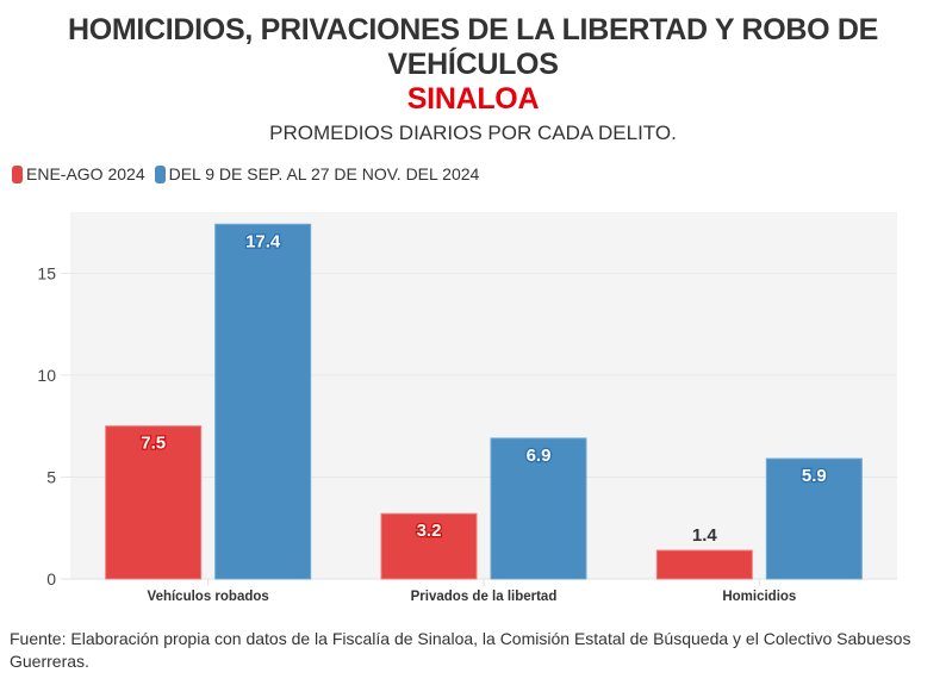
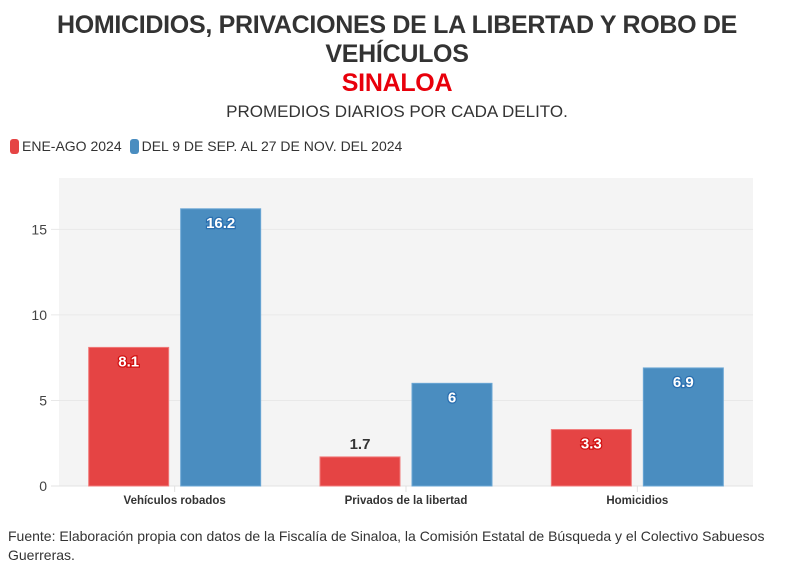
ENE-AGO 2024/Vehículos robados: 7.5 -> 8.1
DEL 9 DE SEP. AL 27 DE NOV. DEL 2024/Vehículos robados: 17.4 -> 16.2
ENE-AGO 2024/Privados de la libertad: 3.2 -> 1.7
DEL 9 DE SEP. AL 27 DE NOV. DEL 2024/Privados de la libertad: 6.9 -> 6
ENE-AGO 2024/Homicidios: 1.4 -> 3.3
DEL 9 DE SEP. AL 27 DE NOV. DEL 2024/Homicidios: 5.9 -> 6.9
